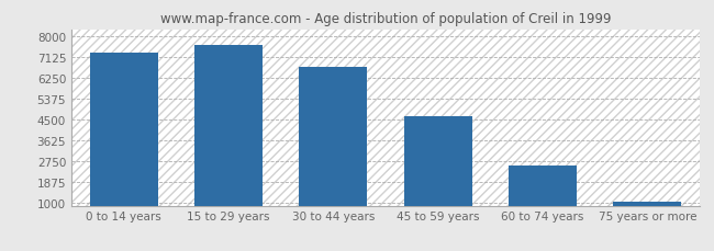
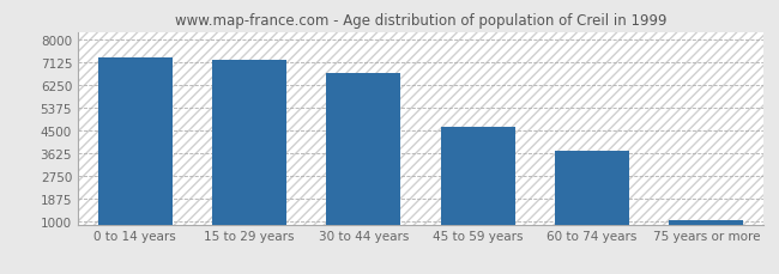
15 to 29 years: 7650 -> 7200
60 to 74 years: 2580 -> 3700
